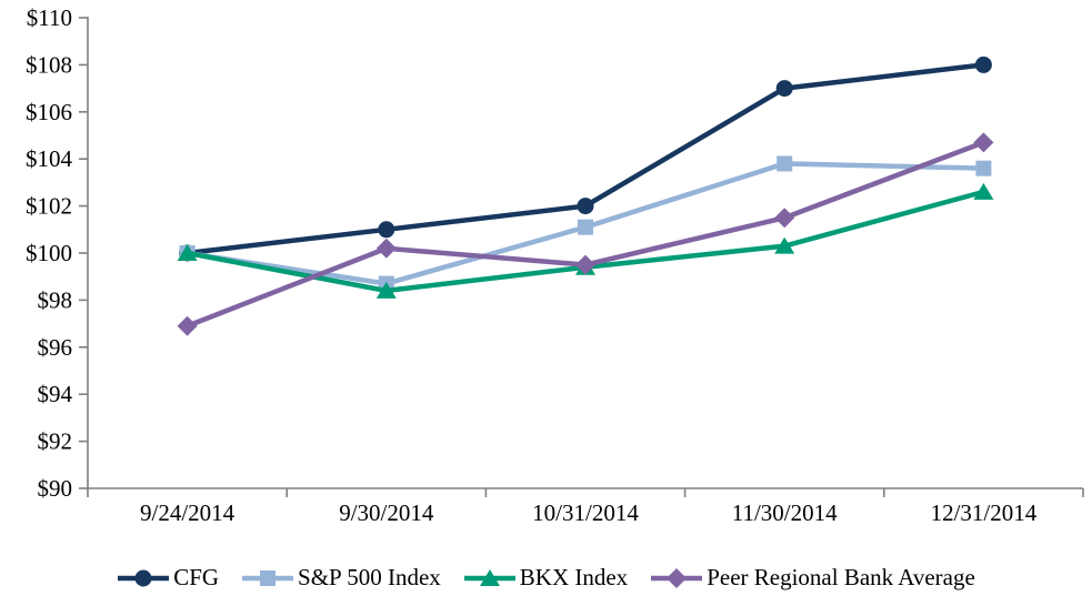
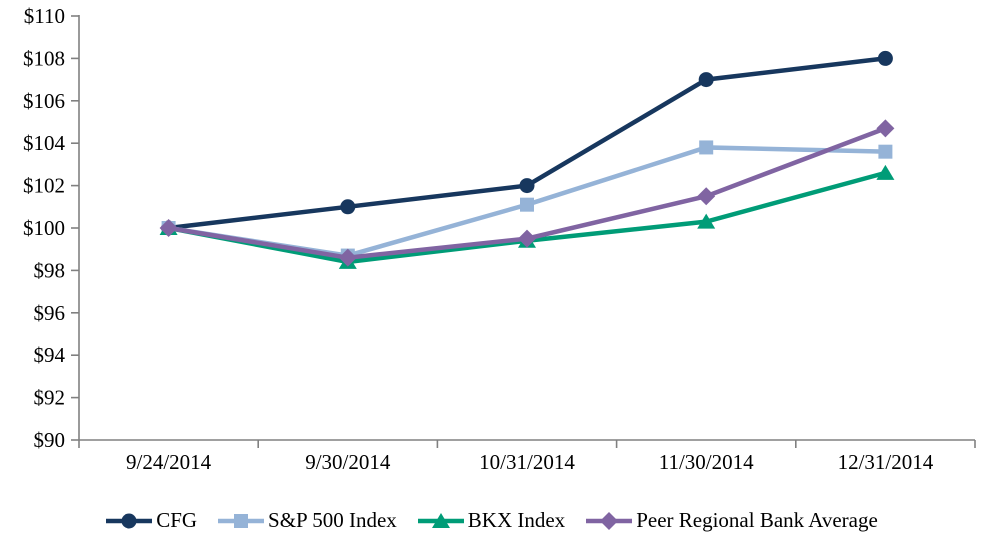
Peer Regional Bank Average/9/24/2014: $96.9 -> $100.0
Peer Regional Bank Average/9/30/2014: $100.2 -> $98.6
